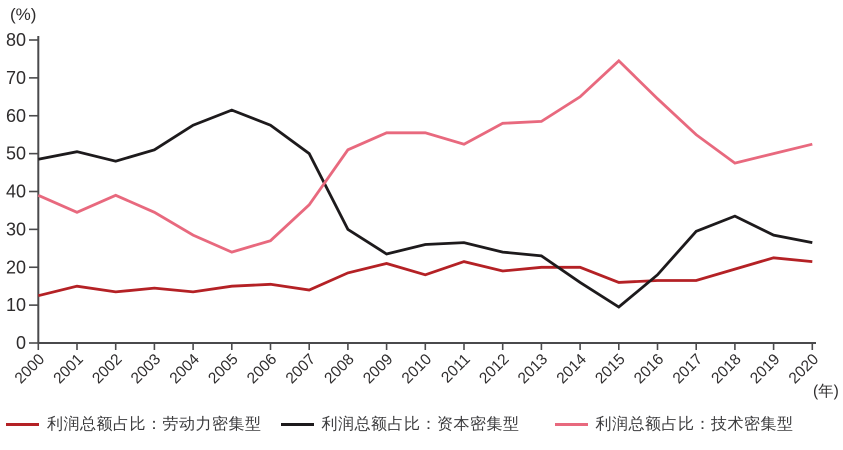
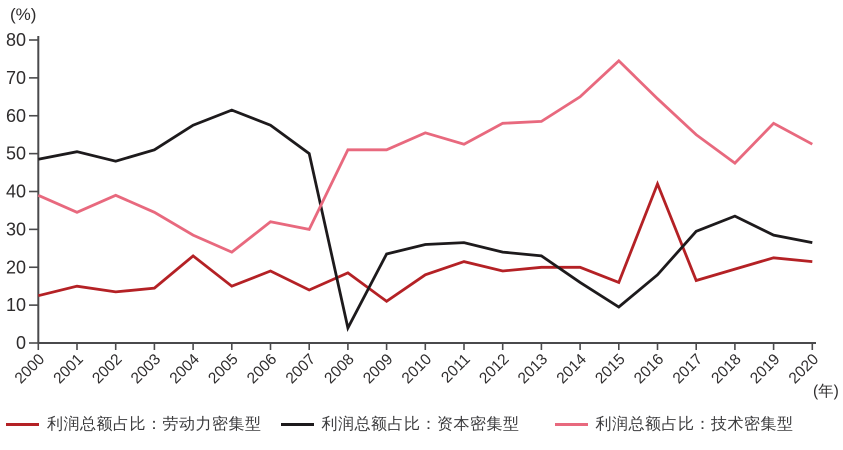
利润总额占比：劳动力密集型/2004: 14 -> 23
利润总额占比：劳动力密集型/2006: 16 -> 19
利润总额占比：技术密集型/2006: 27 -> 32
利润总额占比：技术密集型/2007: 36 -> 30
利润总额占比：资本密集型/2008: 30 -> 4
利润总额占比：劳动力密集型/2009: 21 -> 11
利润总额占比：技术密集型/2009: 56 -> 51
利润总额占比：劳动力密集型/2016: 16 -> 42
利润总额占比：技术密集型/2019: 50 -> 58
